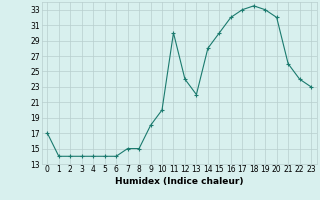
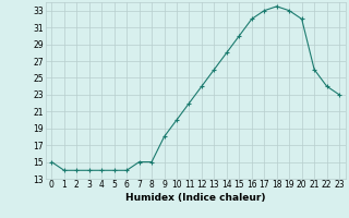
0: 17.0 -> 15.0
11: 30.0 -> 22.0
13: 22.0 -> 26.0
